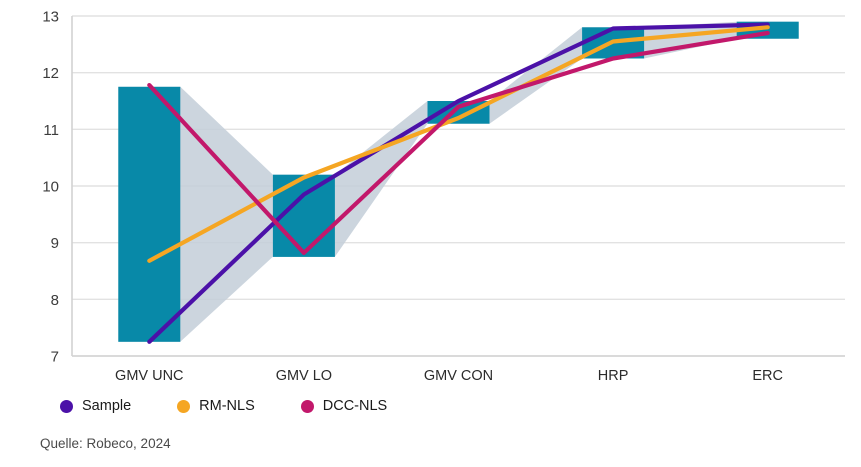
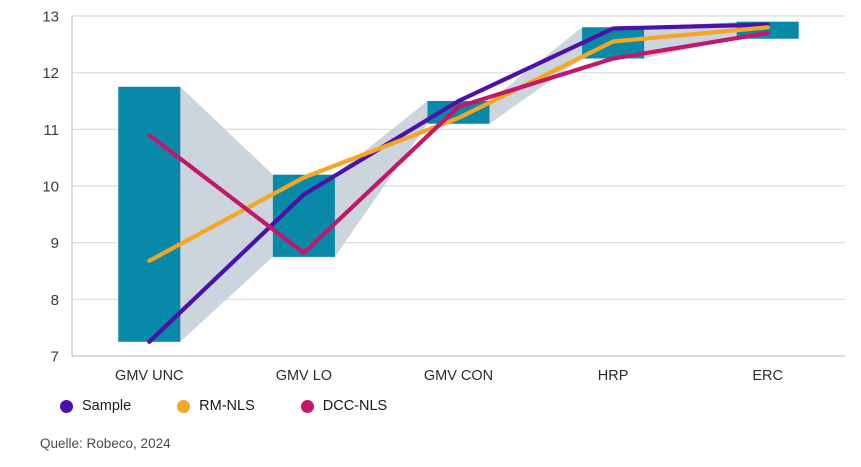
DCC-NLS/GMV UNC: 11.8 -> 10.9
